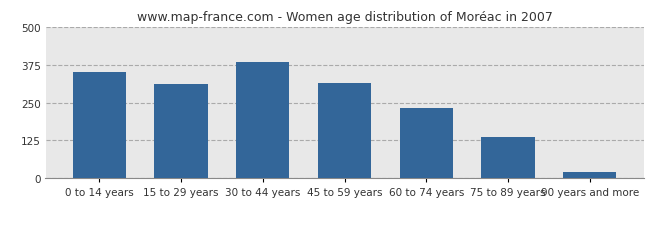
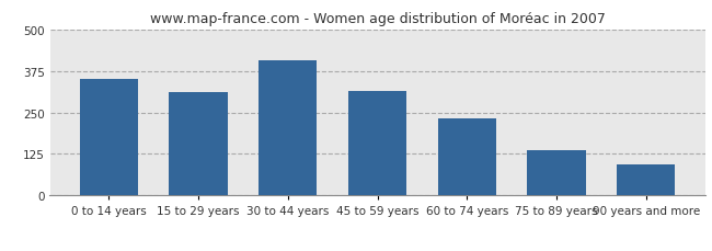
30 to 44 years: 385 -> 405
90 years and more: 20 -> 95
